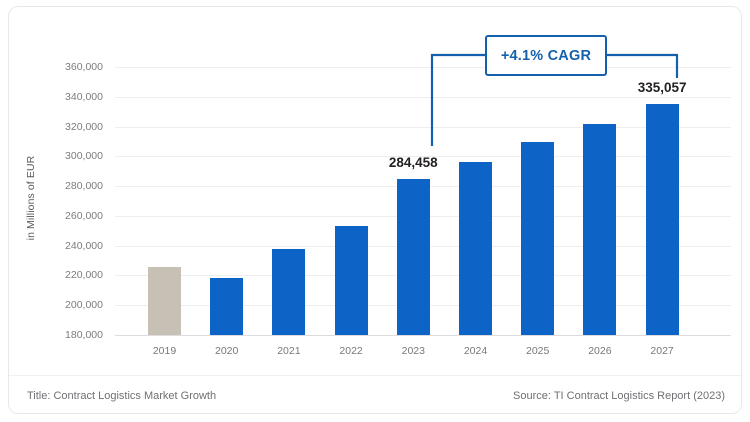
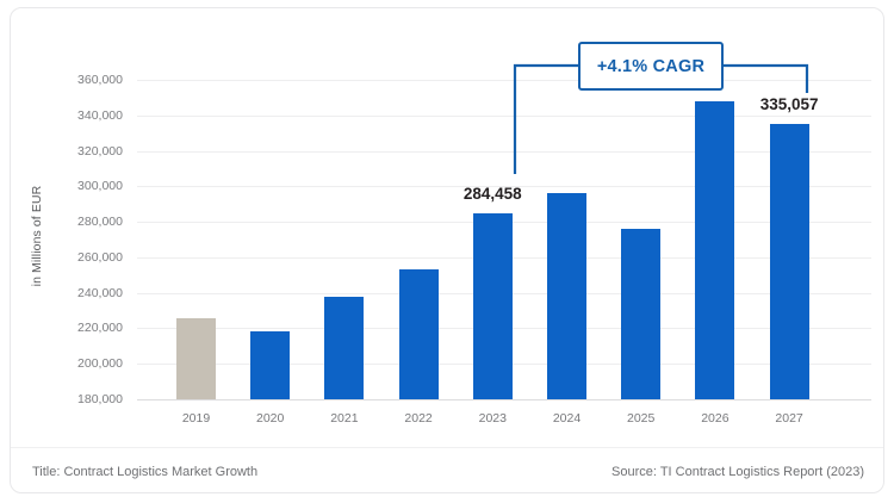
2025: 310000 -> 276000
2026: 322000 -> 348000
